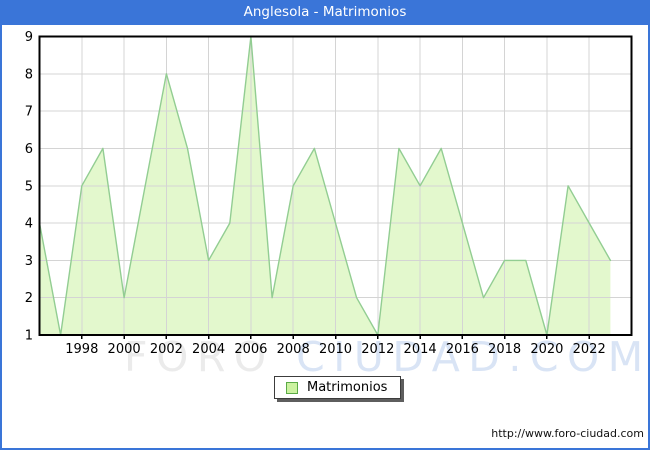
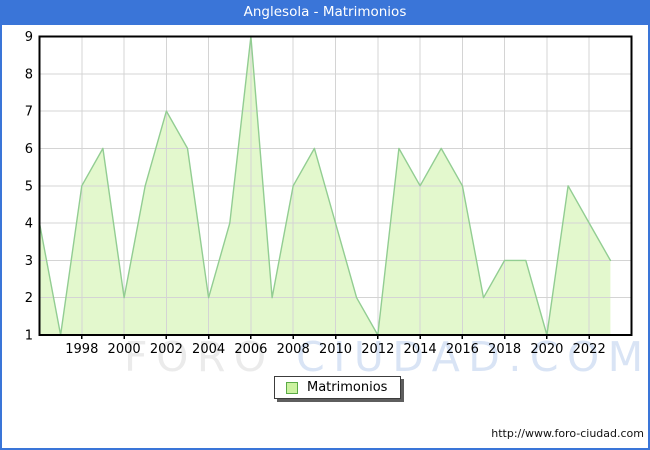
2002: 8 -> 7
2004: 3 -> 2
2016: 4 -> 5
